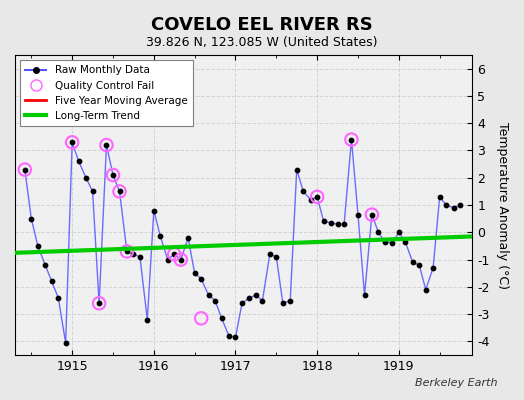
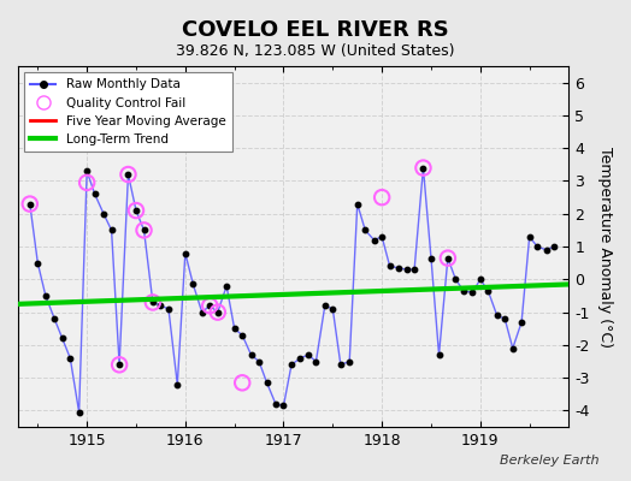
Quality Control Fail/1915: 3.30 -> 2.95
Quality Control Fail/1918: 1.30 -> 2.50
